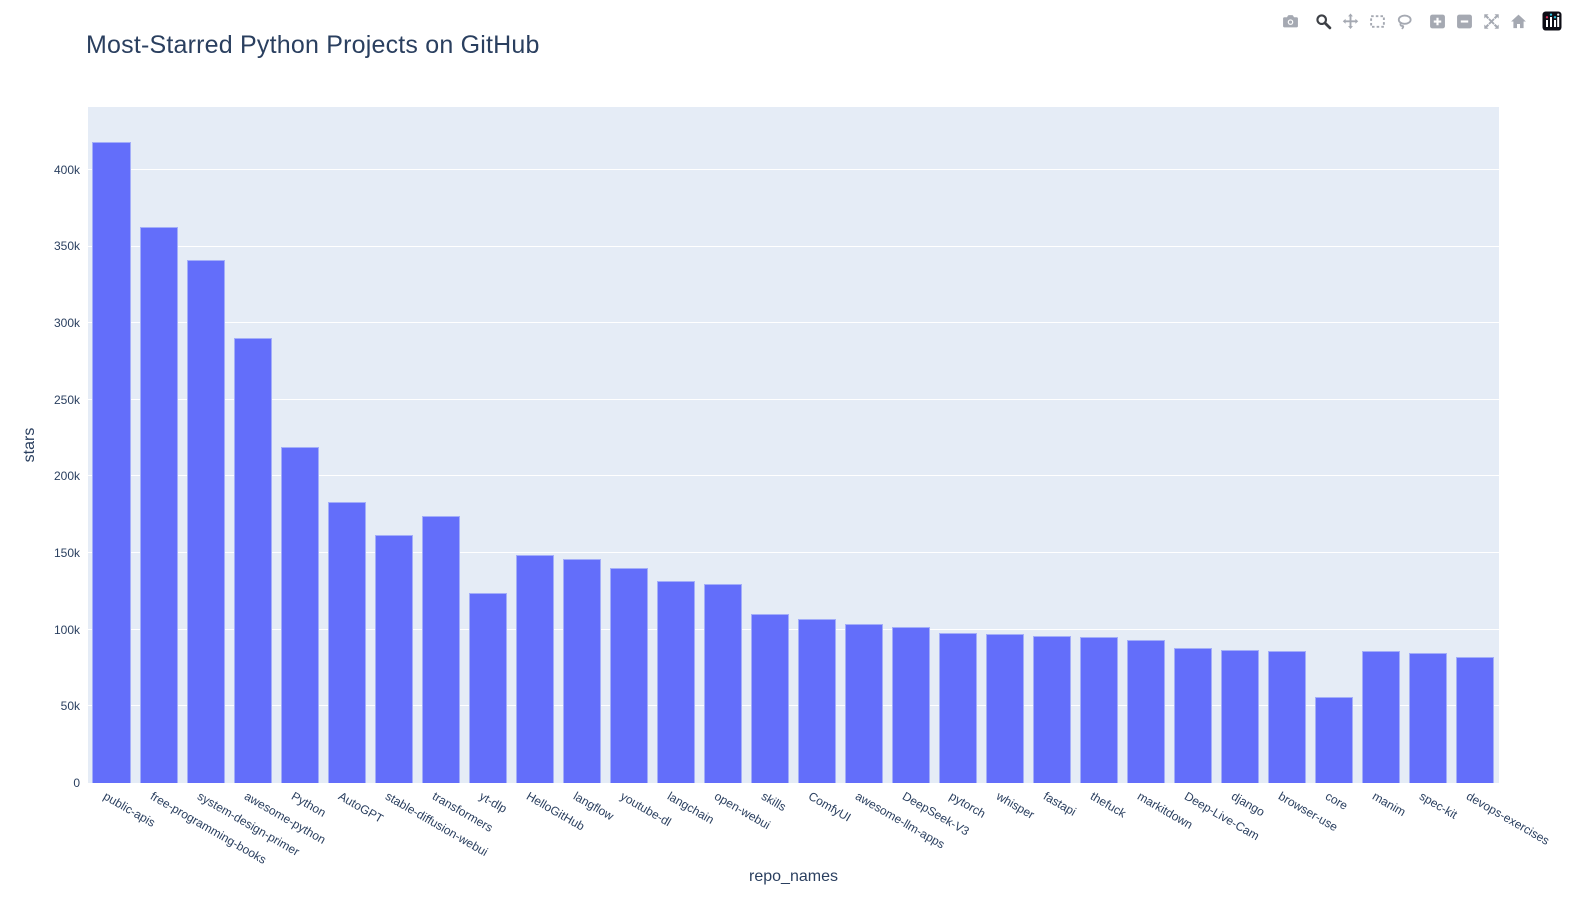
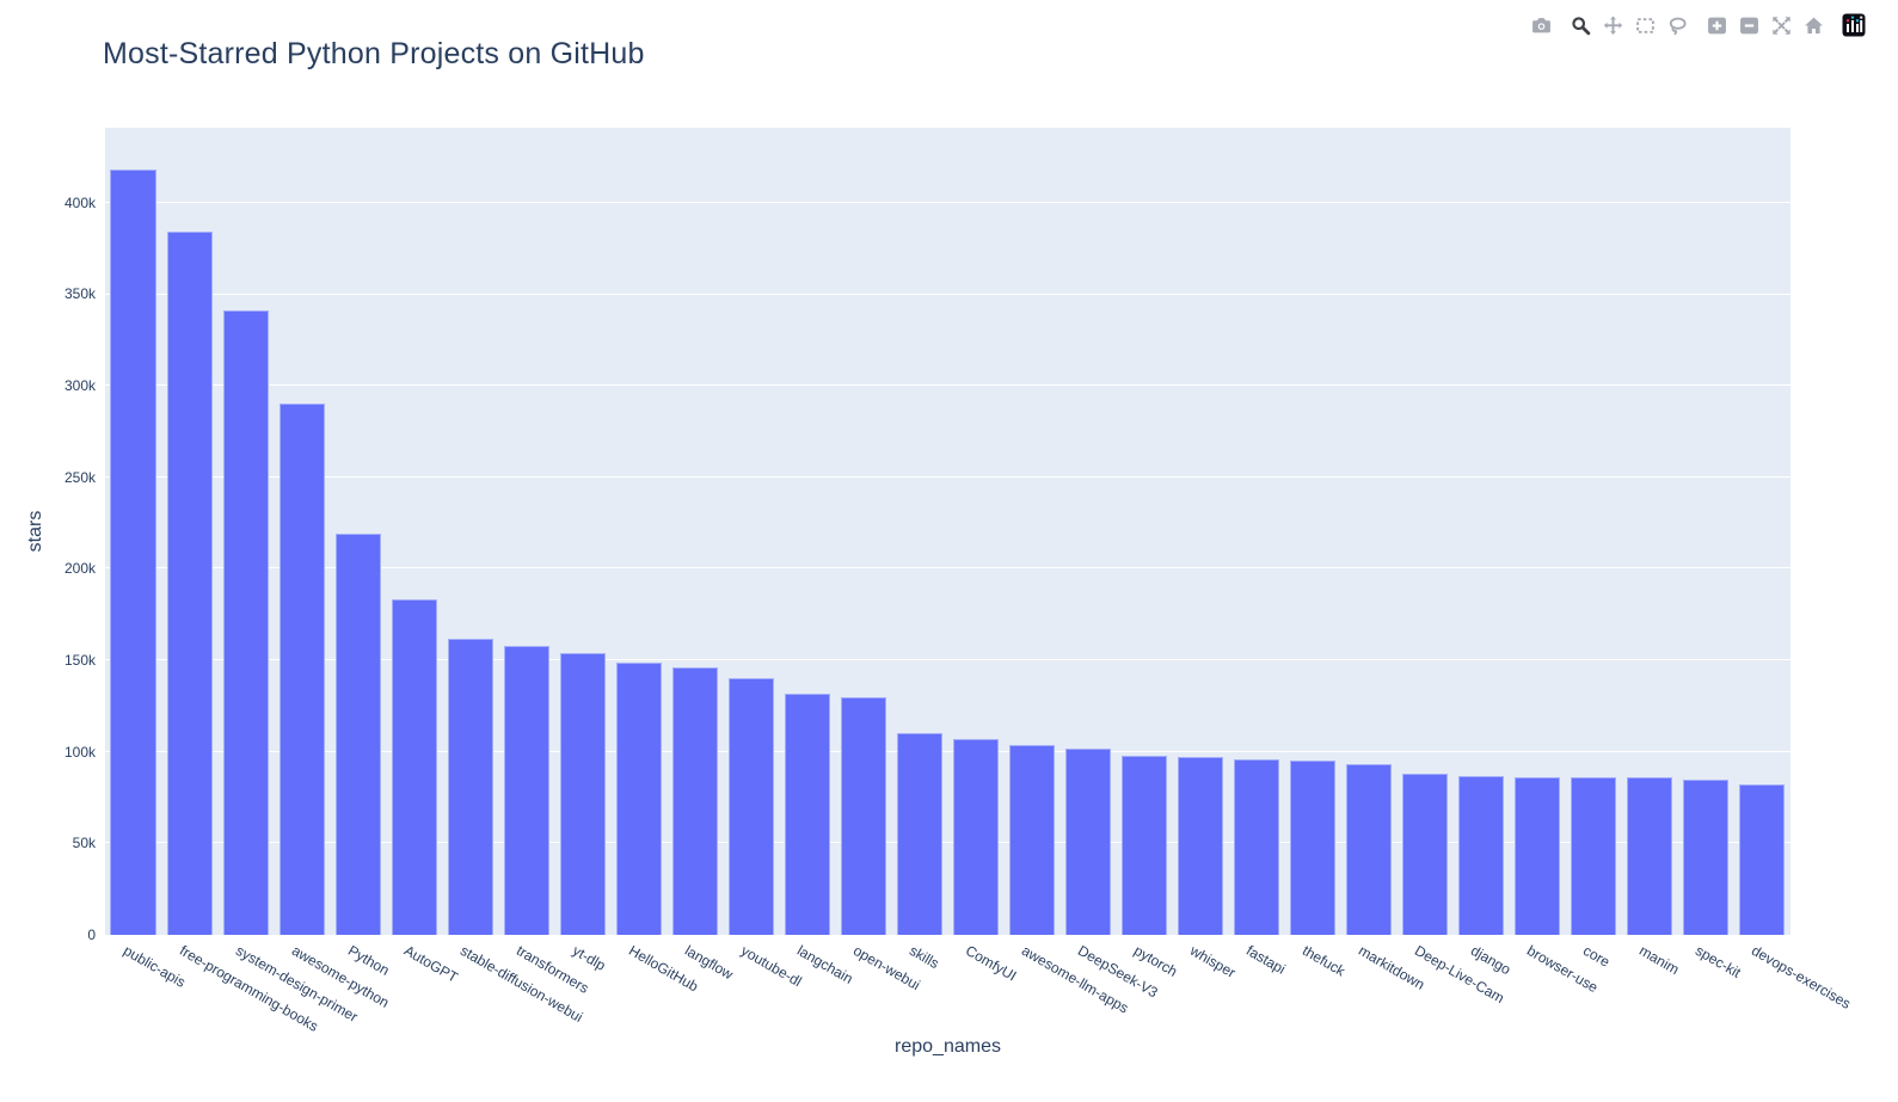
free-programming-books: 363k -> 384k
transformers: 174k -> 158k
yt-dlp: 124k -> 154k
core: 56k -> 86k
